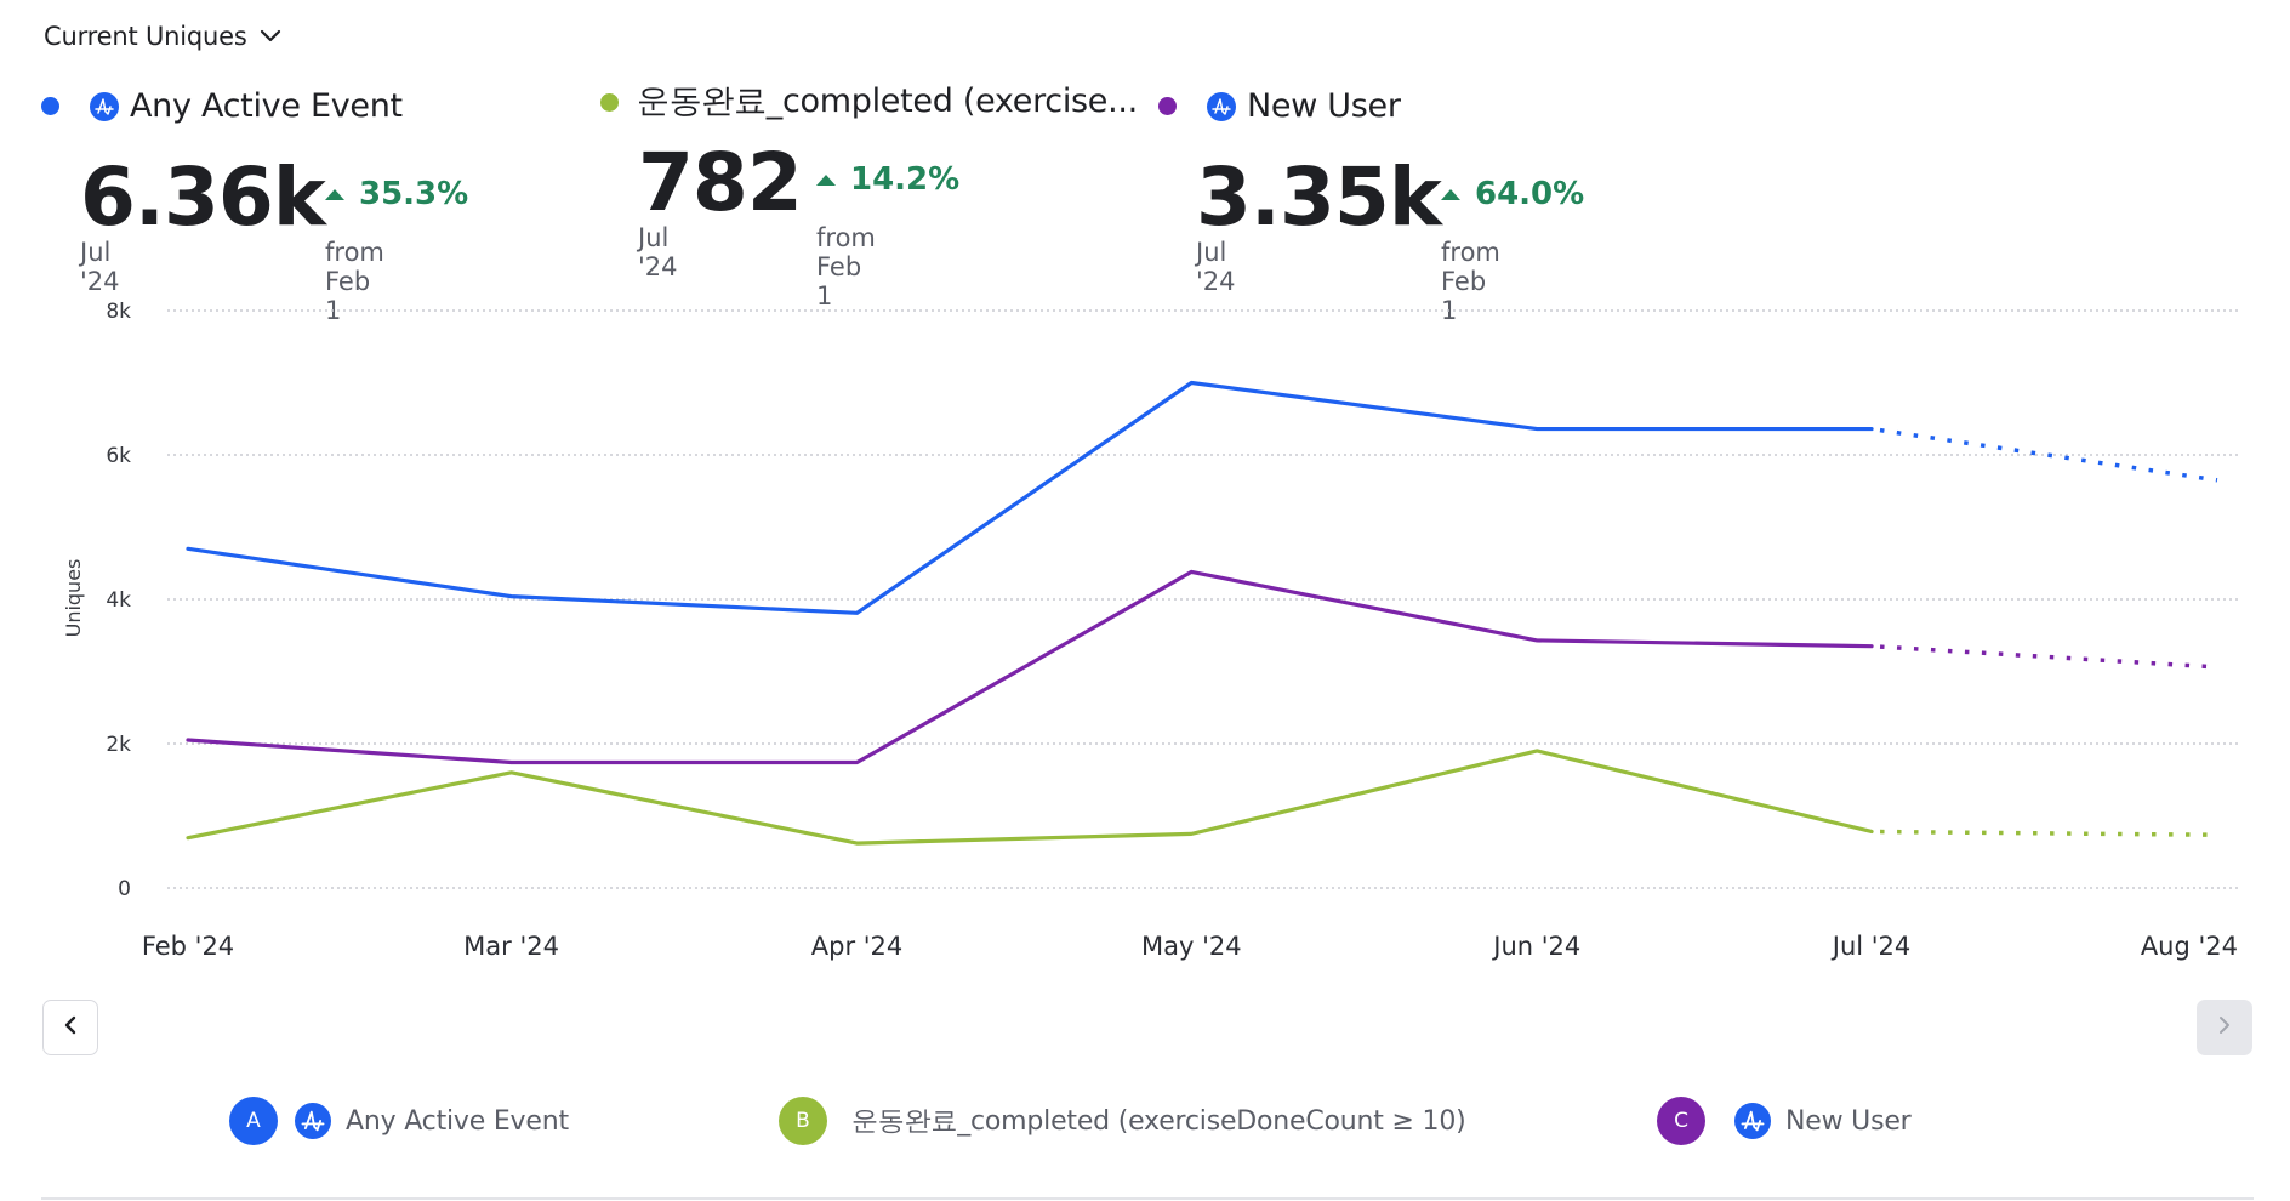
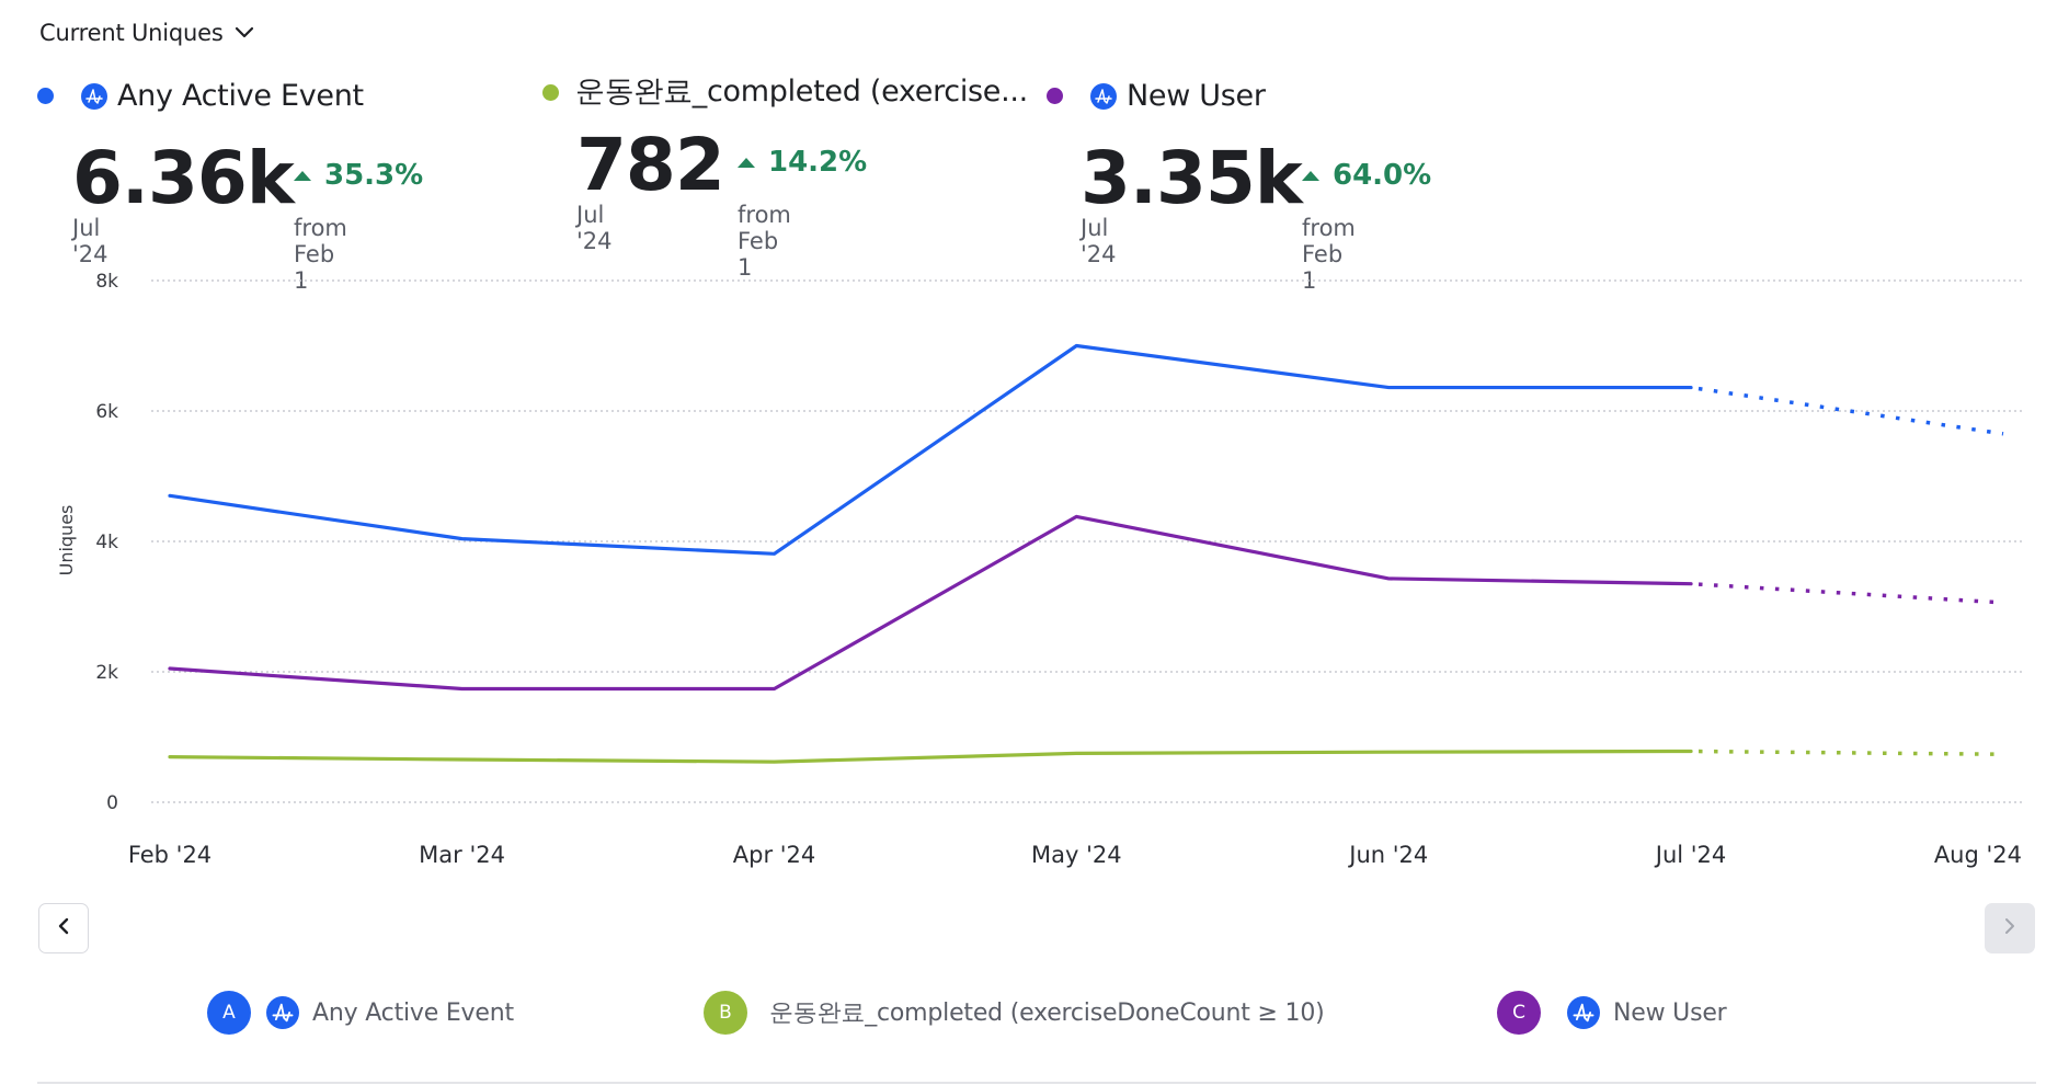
운동완료_completed (exerciseDoneCount ≥ 10)/Mar '24: 1.6k -> 0.7k
운동완료_completed (exerciseDoneCount ≥ 10)/Jun '24: 1.9k -> 0.8k
